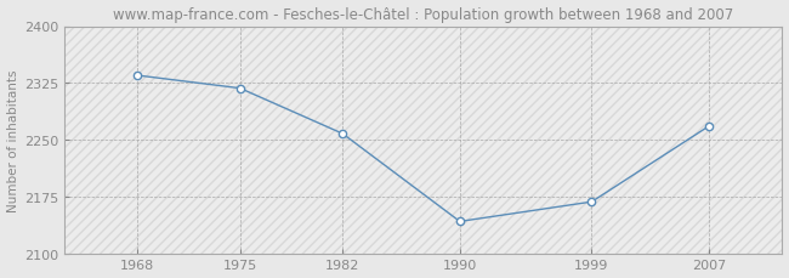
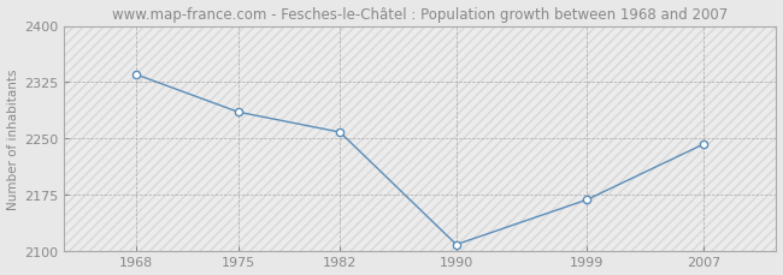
1975: 2318 -> 2285
1990: 2142 -> 2108
2007: 2268 -> 2242
